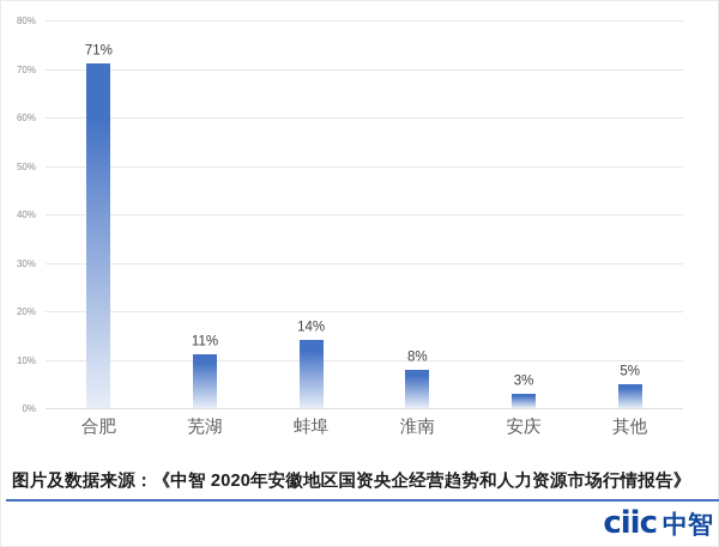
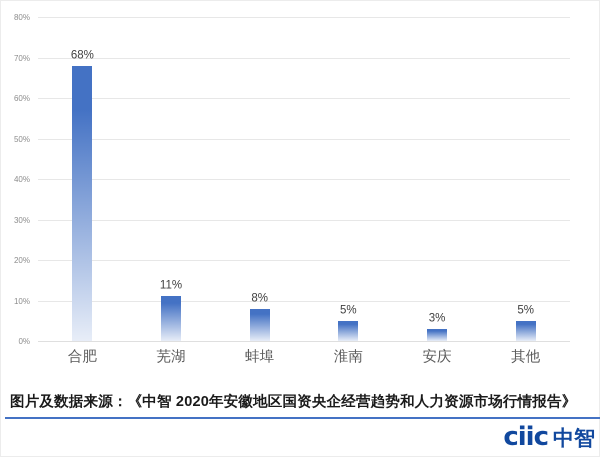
合肥: 71% -> 68%
蚌埠: 14% -> 8%
淮南: 8% -> 5%
